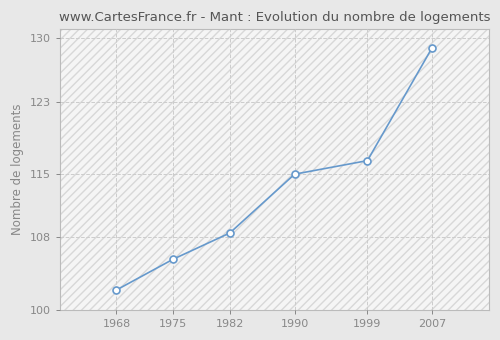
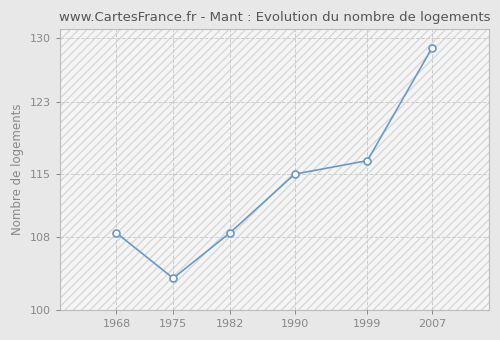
1968: 102.2 -> 108.5
1975: 105.6 -> 103.5
